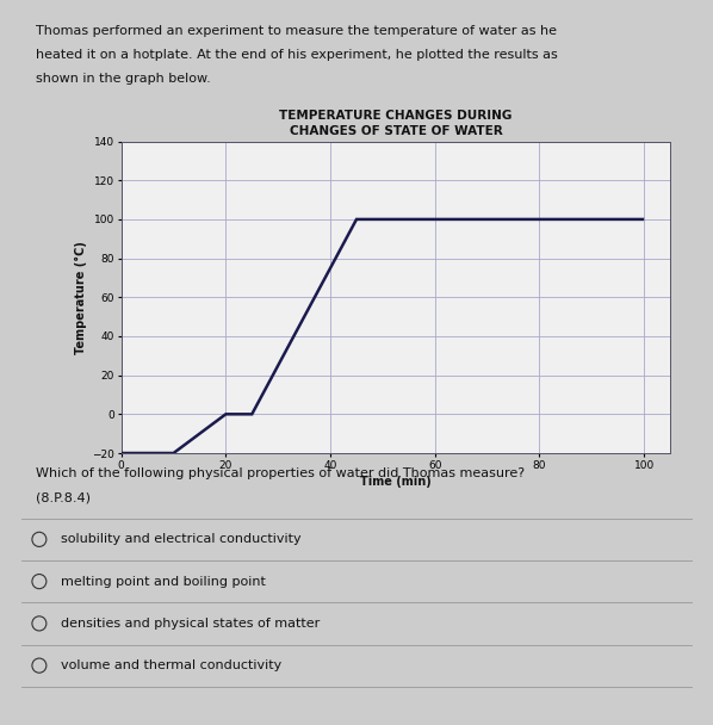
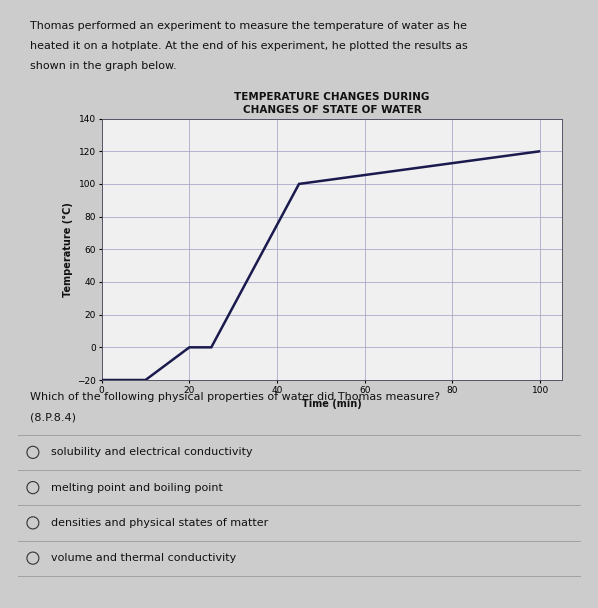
100: 100 -> 120
